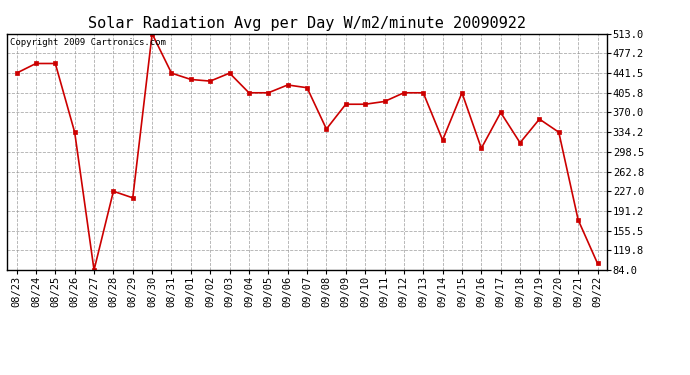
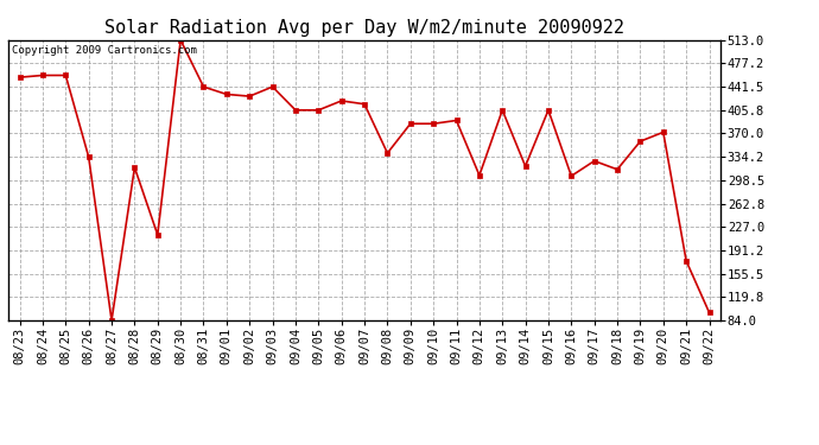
08/23: 442 -> 456
08/28: 227 -> 318
09/12: 406 -> 306
09/17: 370 -> 328
09/20: 334 -> 372
